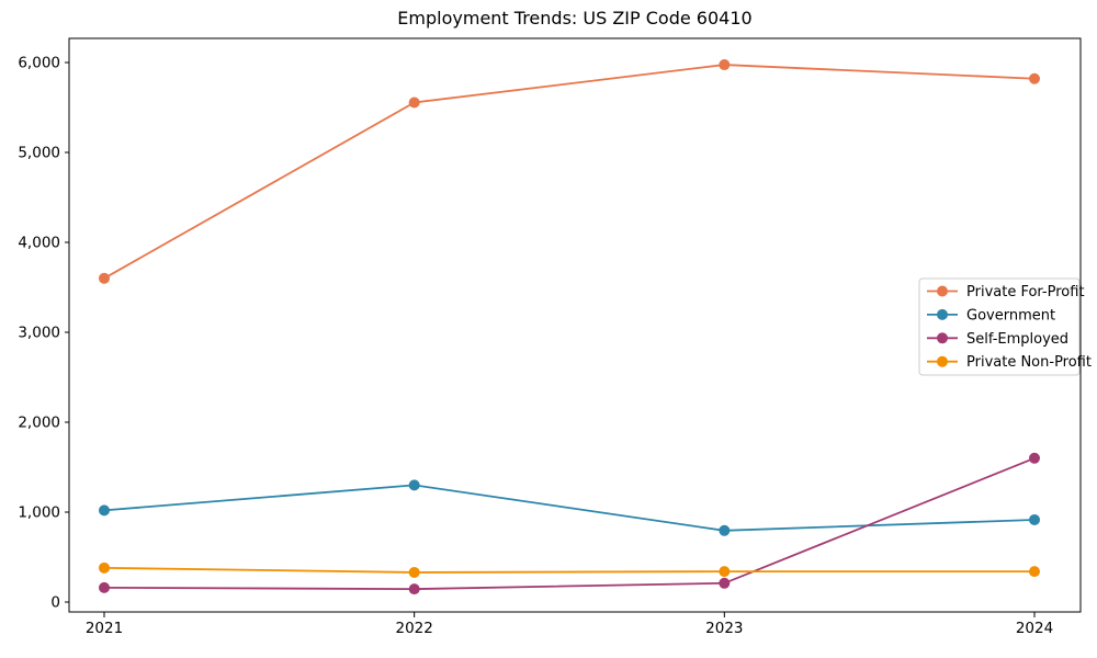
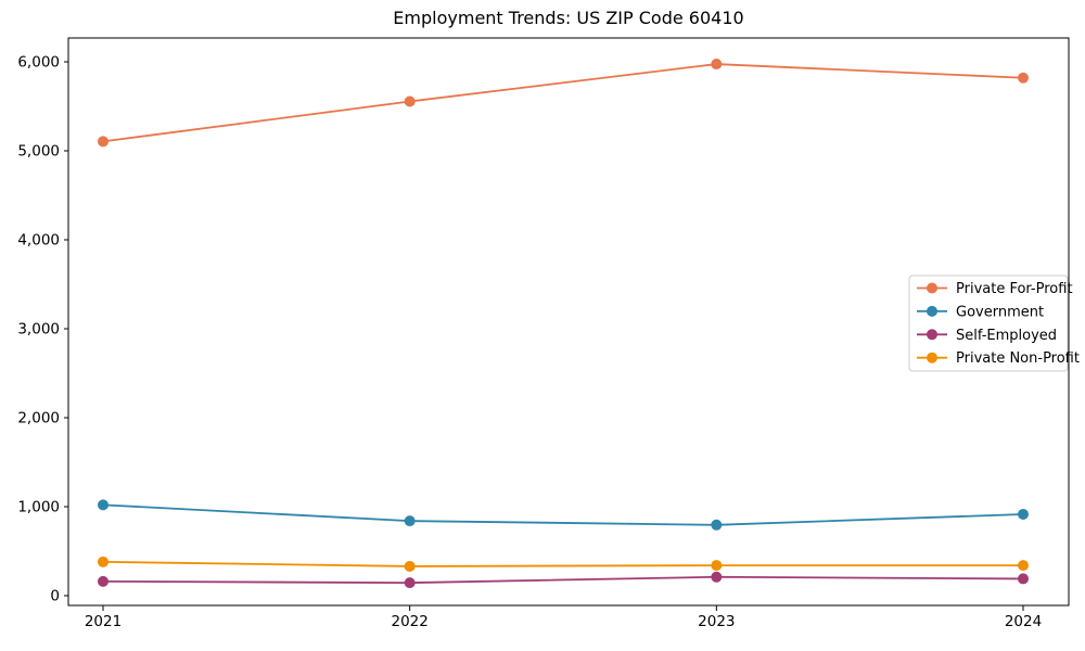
Private For-Profit/2021: 3600 -> 5100
Government/2022: 1300 -> 800
Self-Employed/2024: 1600 -> 200
